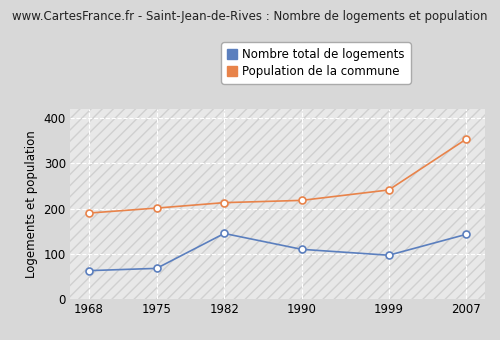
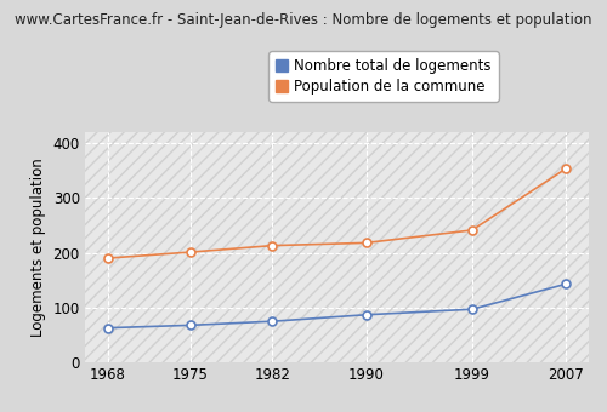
Nombre total de logements/1982: 145 -> 75
Nombre total de logements/1990: 110 -> 87
